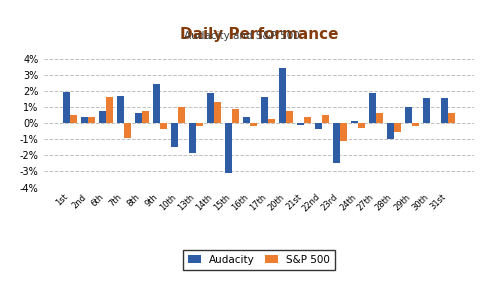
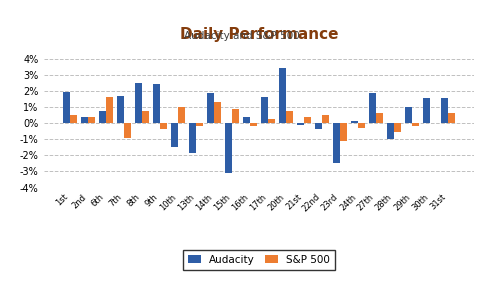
Audacity/8th: 0.6% -> 2.5%
